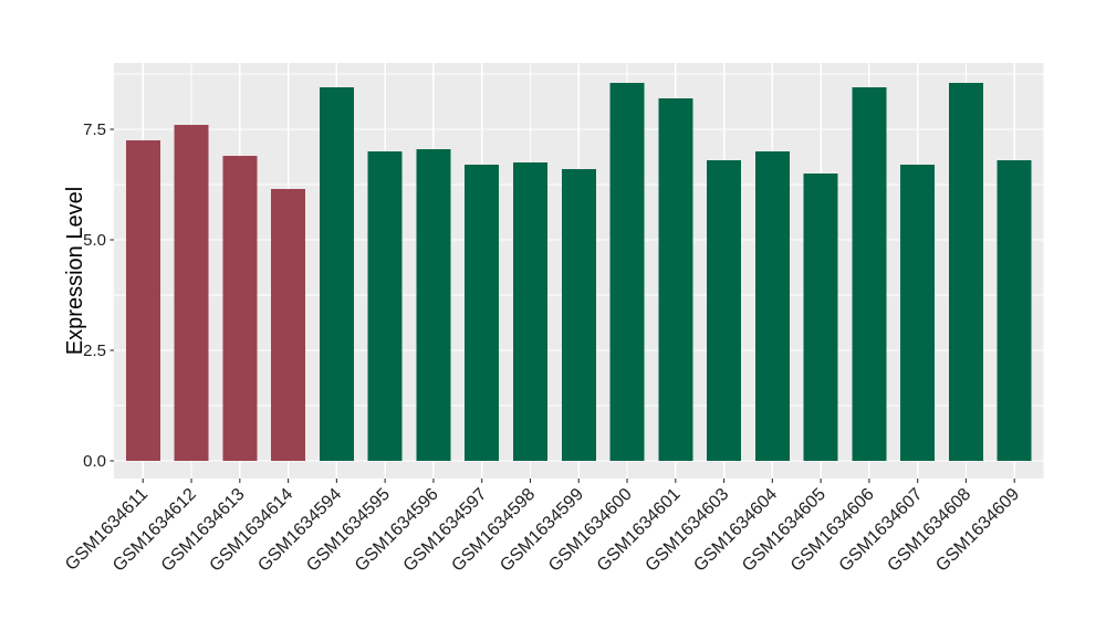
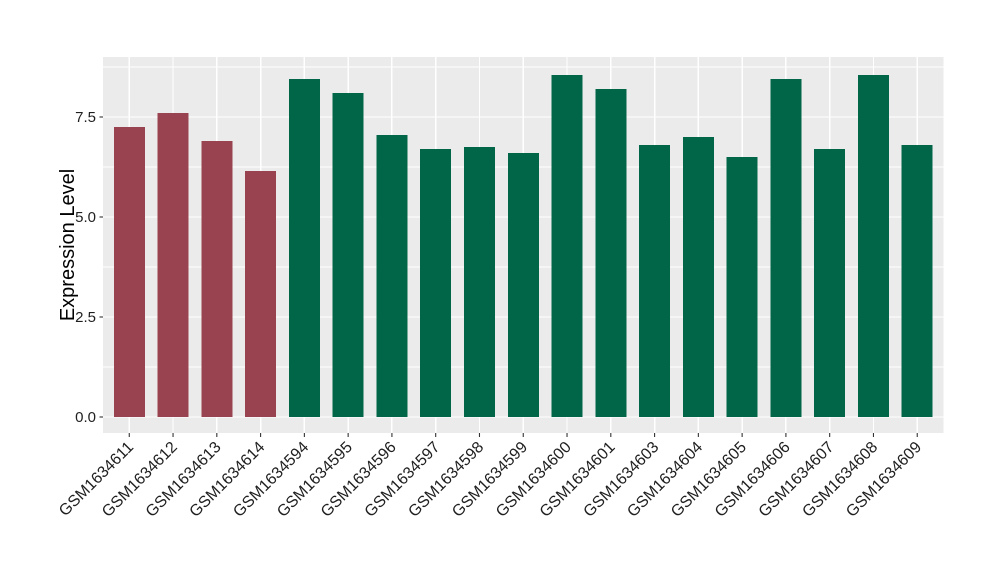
GSM1634595: 7.0 -> 8.1
